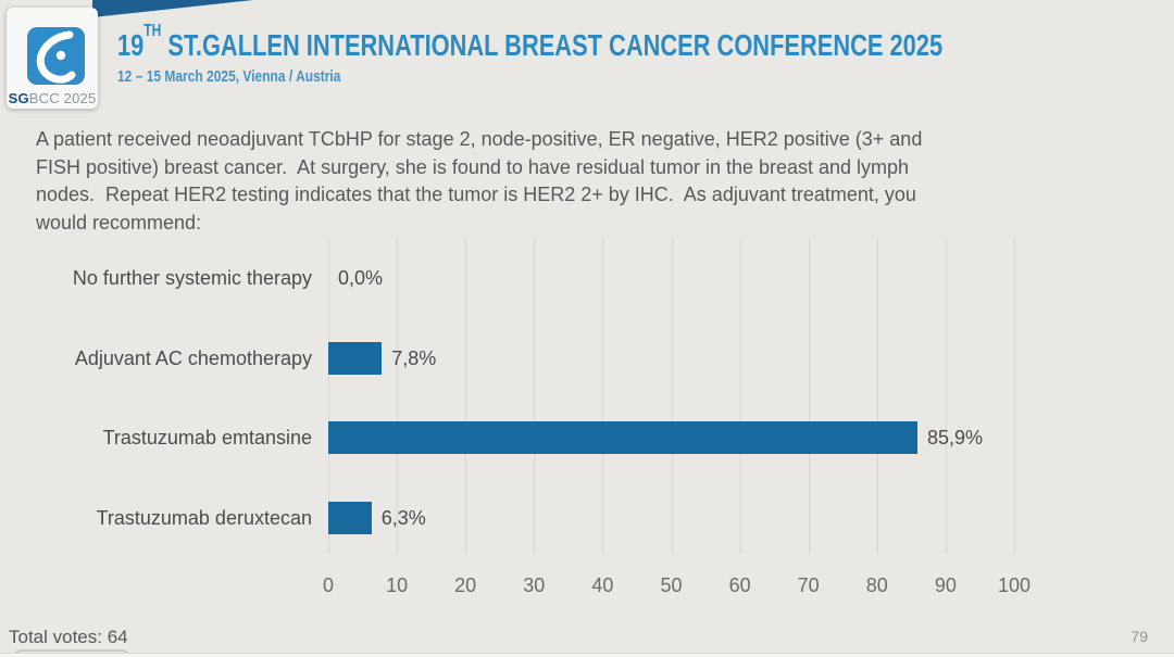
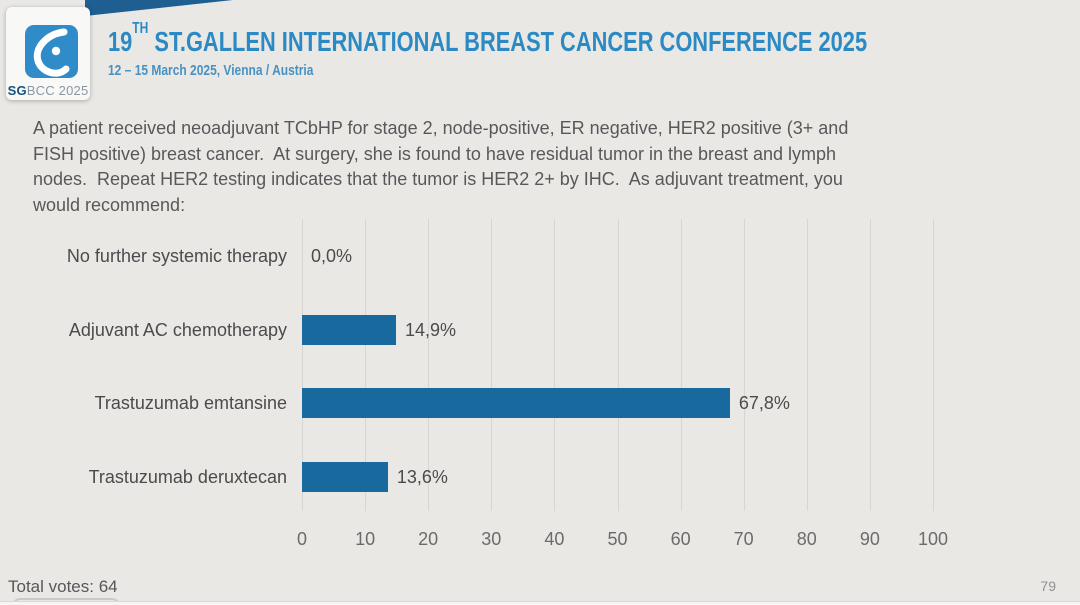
Adjuvant AC chemotherapy: 7,8% -> 14,9%
Trastuzumab emtansine: 85,9% -> 67,8%
Trastuzumab deruxtecan: 6,3% -> 13,6%
